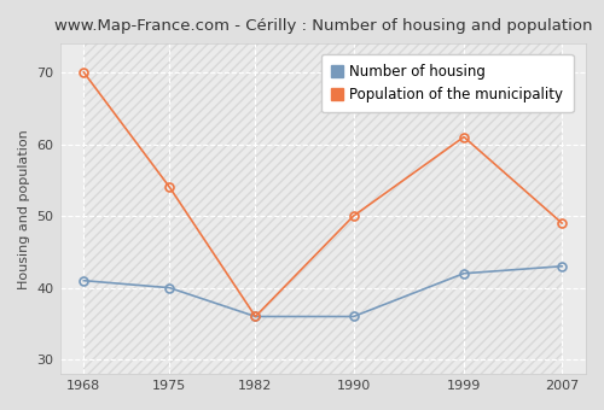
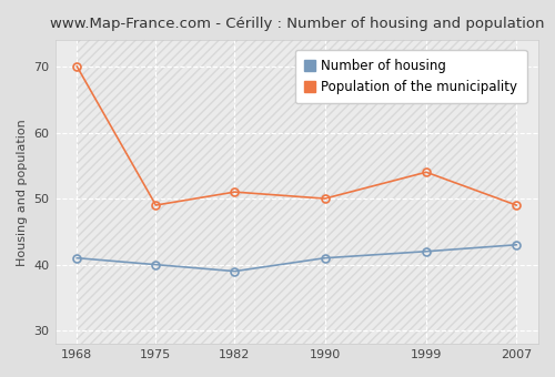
Population of the municipality/1975: 54 -> 49
Number of housing/1982: 36 -> 39
Population of the municipality/1982: 36 -> 51
Number of housing/1990: 36 -> 41
Population of the municipality/1999: 61 -> 54
